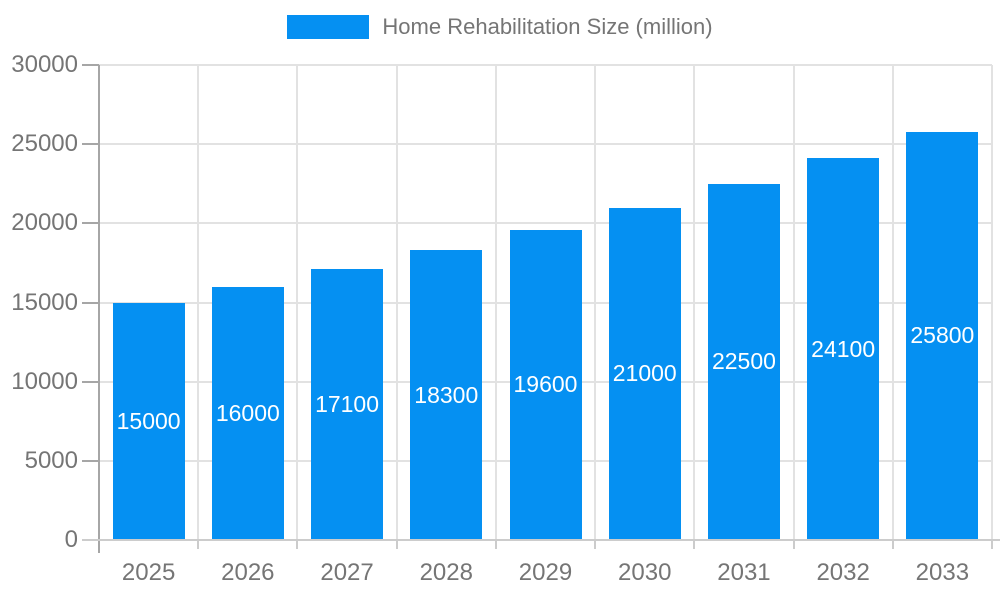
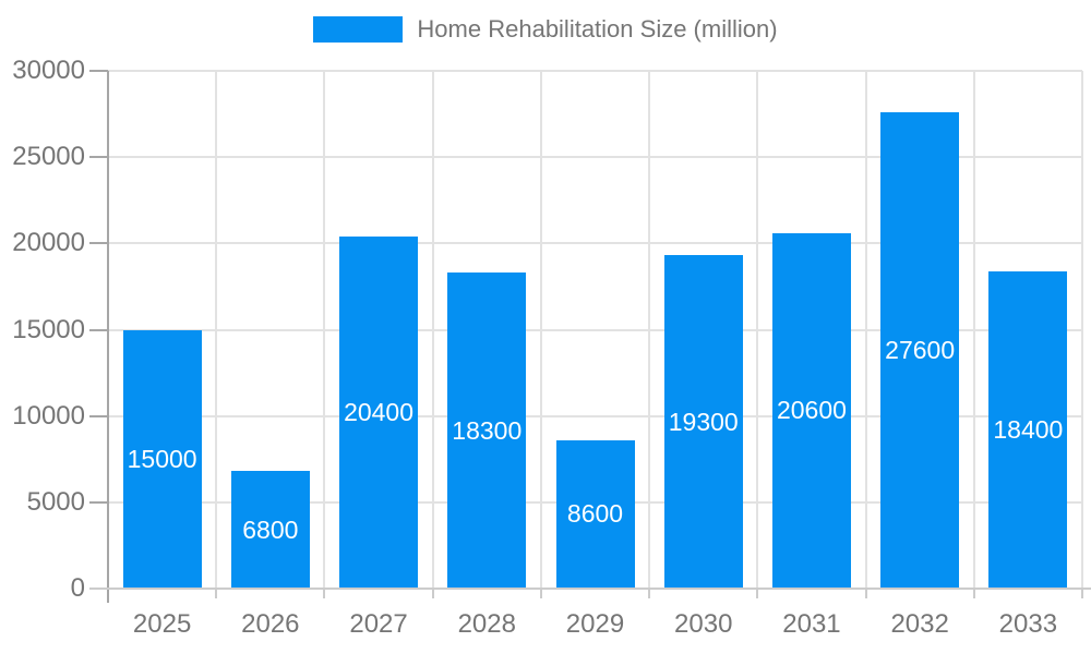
2026: 16000 -> 6800
2027: 17100 -> 20400
2029: 19600 -> 8600
2030: 21000 -> 19300
2031: 22500 -> 20600
2032: 24100 -> 27600
2033: 25800 -> 18400
